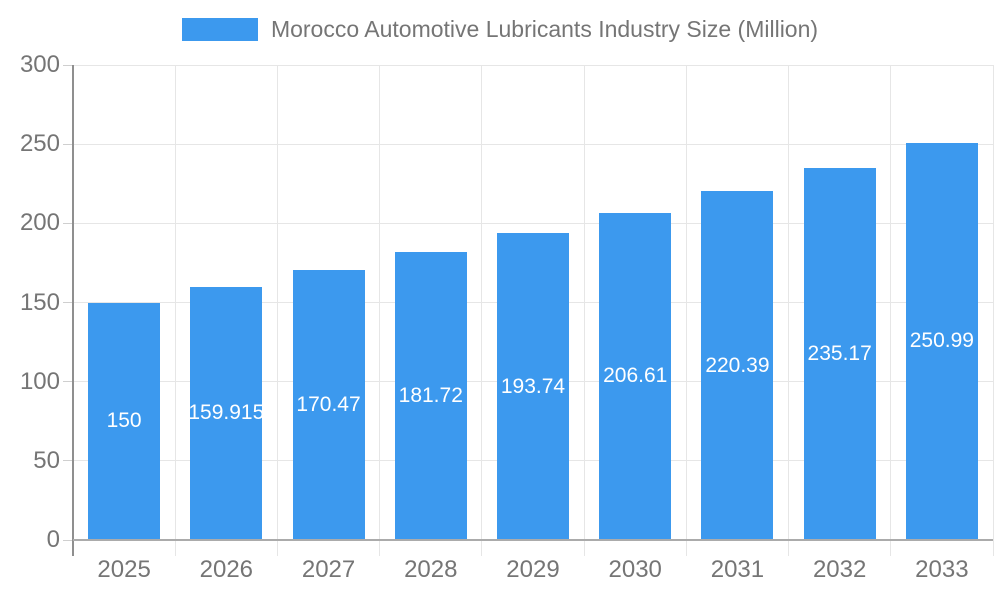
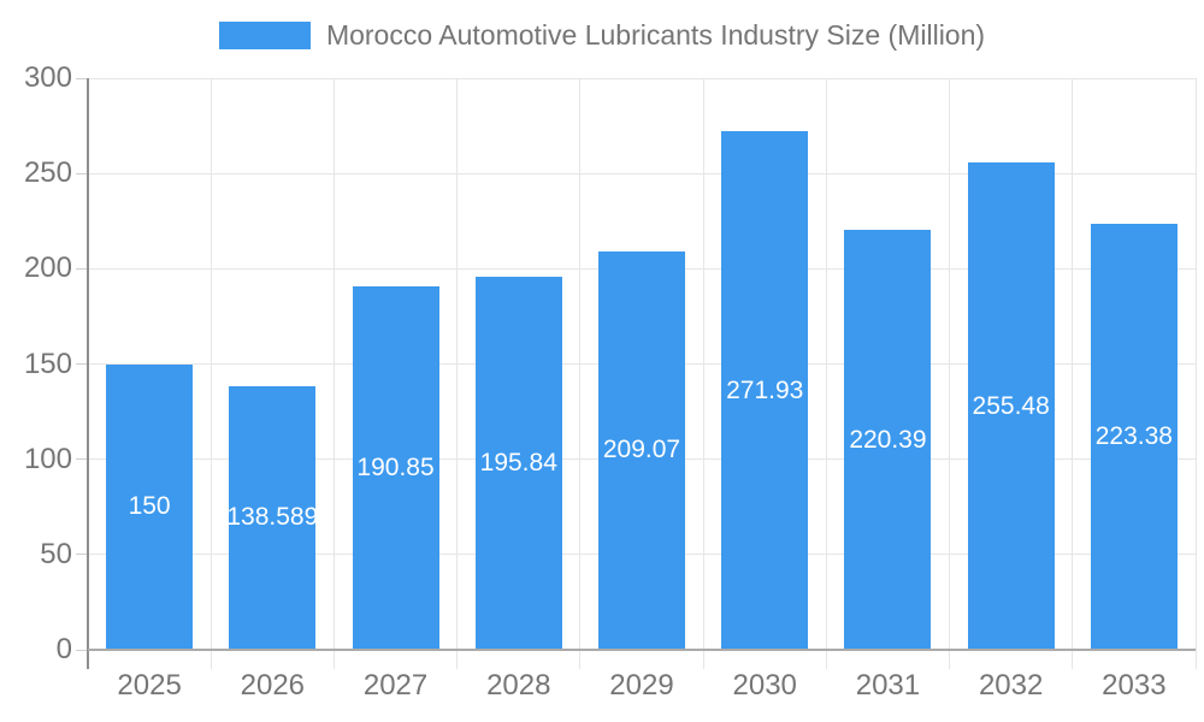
2026: 159.915 -> 138.589
2027: 170.47 -> 190.85
2028: 181.72 -> 195.84
2029: 193.74 -> 209.07
2030: 206.61 -> 271.93
2032: 235.17 -> 255.48
2033: 250.99 -> 223.38
